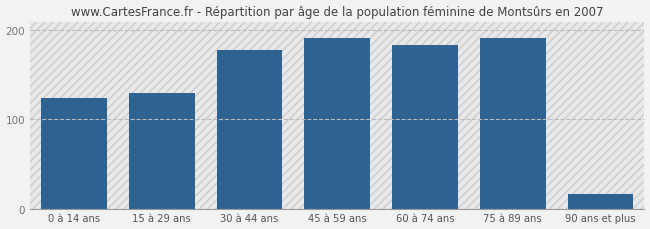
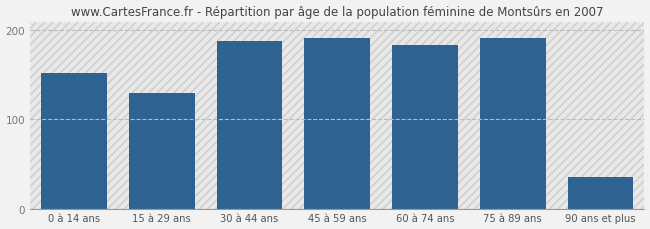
0 à 14 ans: 124 -> 152
30 à 44 ans: 178 -> 188
90 ans et plus: 16 -> 35
